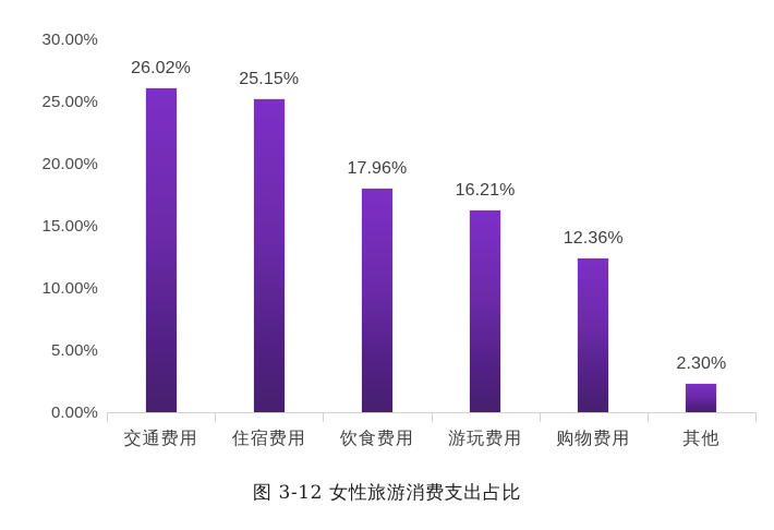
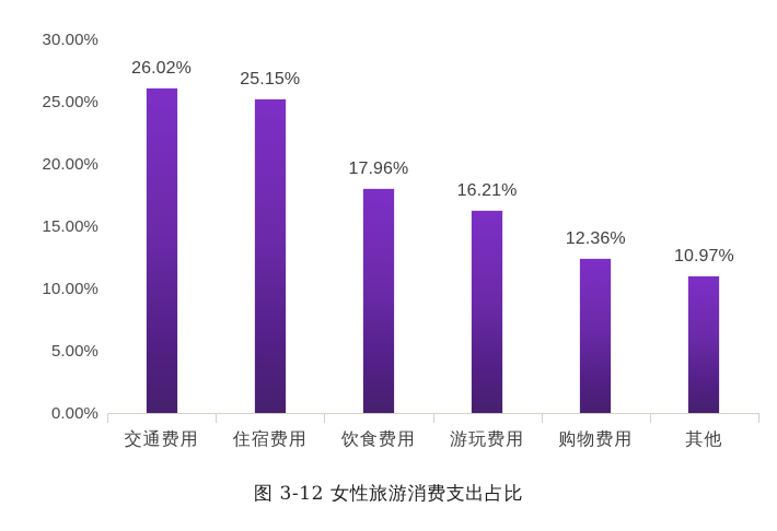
其他: 2.30% -> 10.97%
